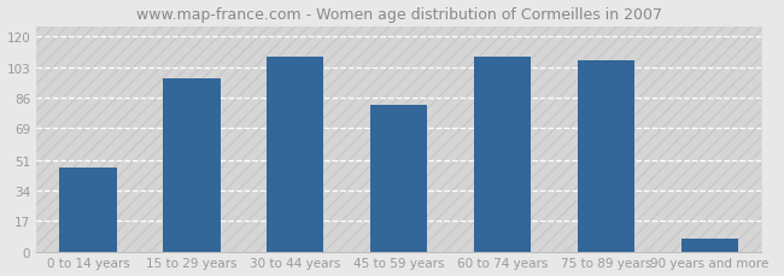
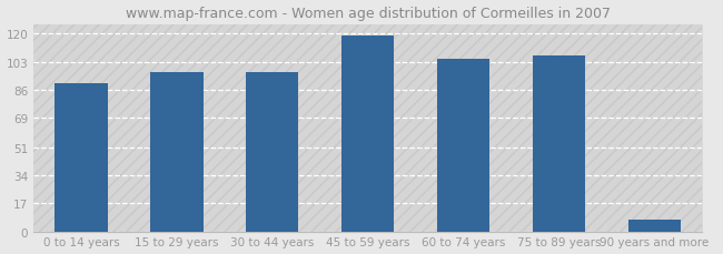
0 to 14 years: 47 -> 90
30 to 44 years: 109 -> 97
45 to 59 years: 82 -> 119
60 to 74 years: 109 -> 105
